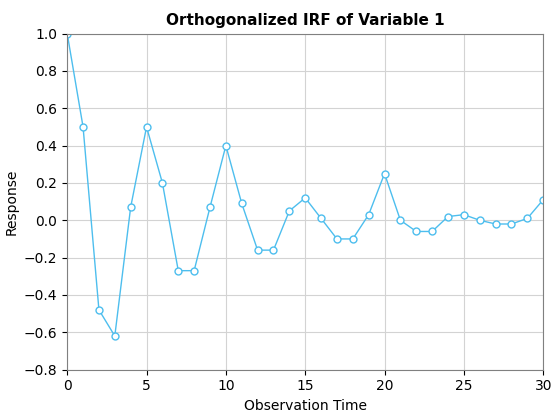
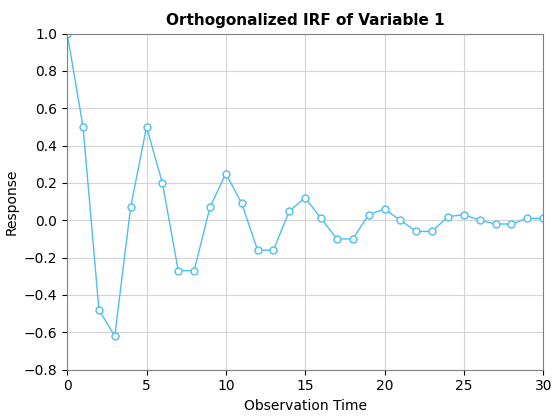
10: 0.40 -> 0.25
20: 0.25 -> 0.06
30: 0.11 -> 0.01
